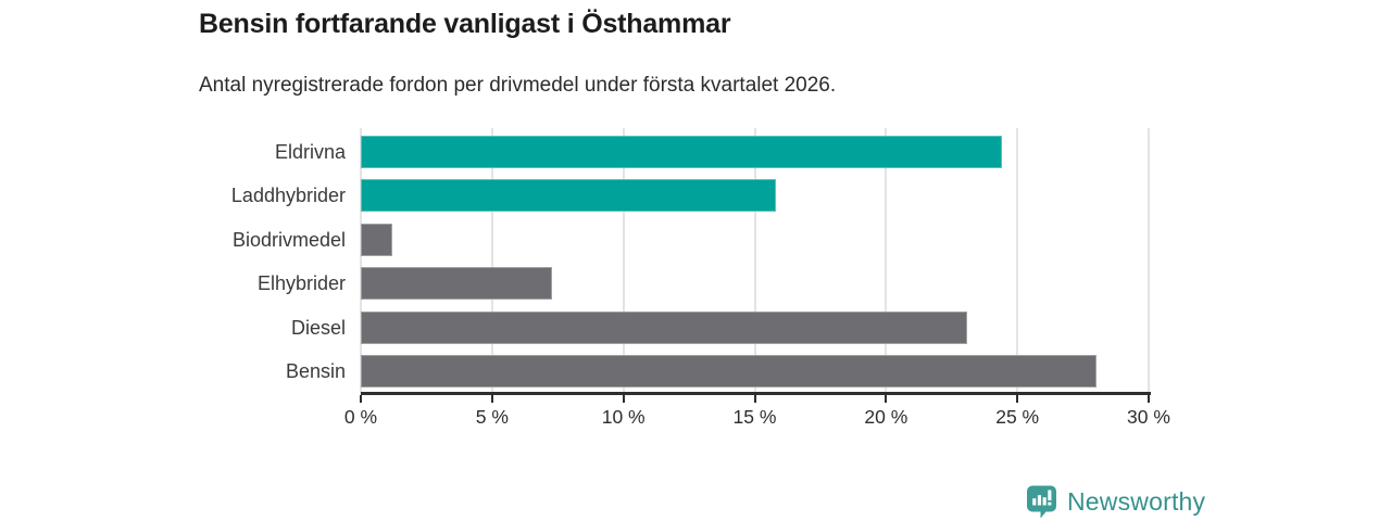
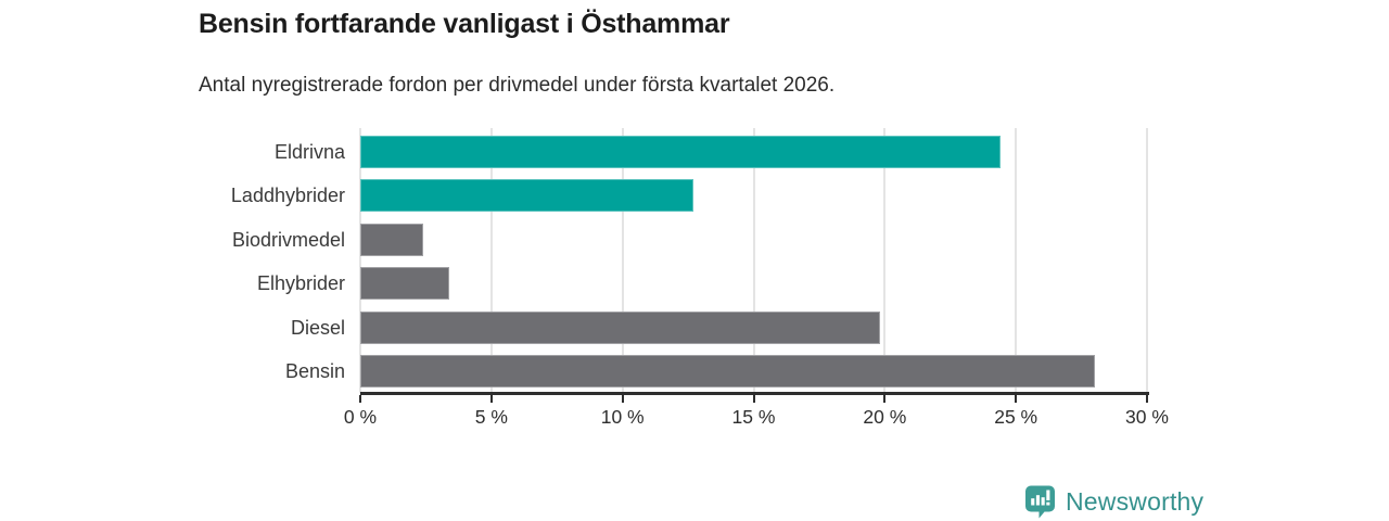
Laddhybrider: 15.8% -> 12.7%
Biodrivmedel: 1.2% -> 2.4%
Elhybrider: 7.3% -> 3.4%
Diesel: 23.1% -> 19.8%
